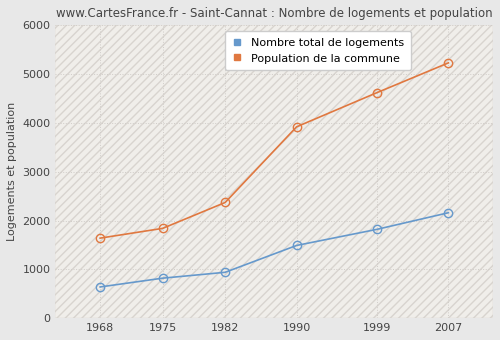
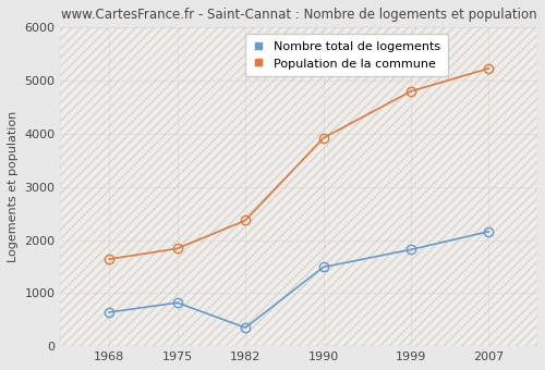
Nombre total de logements/1982: 940 -> 350
Population de la commune/1999: 4620 -> 4800
